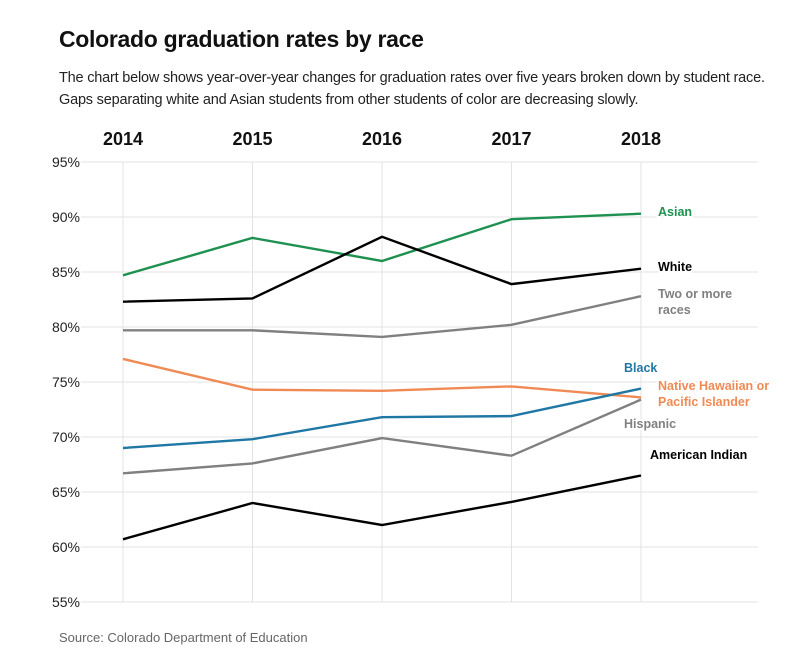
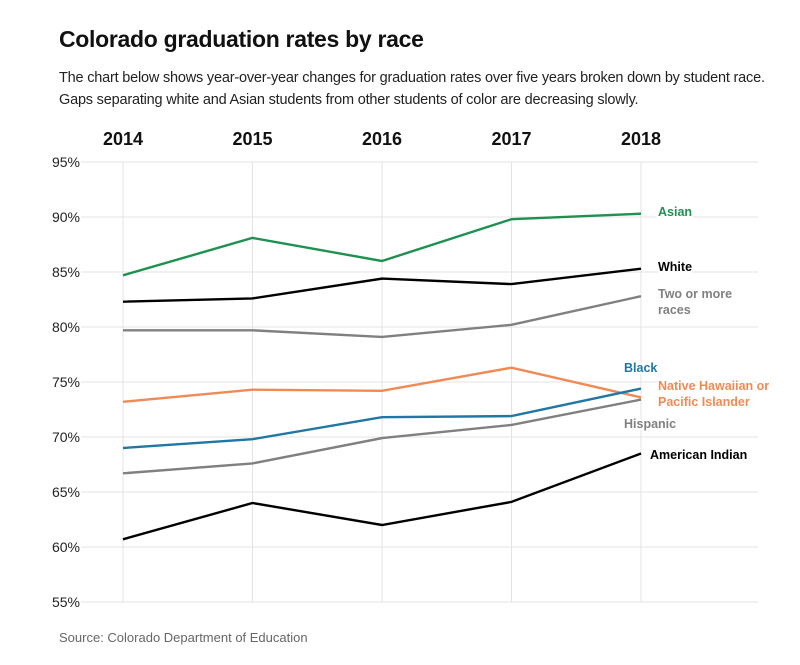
Native Hawaiian or Pacific Islander/2014: 77.1% -> 73.2%
White/2016: 88.2% -> 84.4%
Native Hawaiian or Pacific Islander/2017: 74.6% -> 76.3%
Hispanic/2017: 68.3% -> 71.1%
American Indian/2018: 66.5% -> 68.5%
